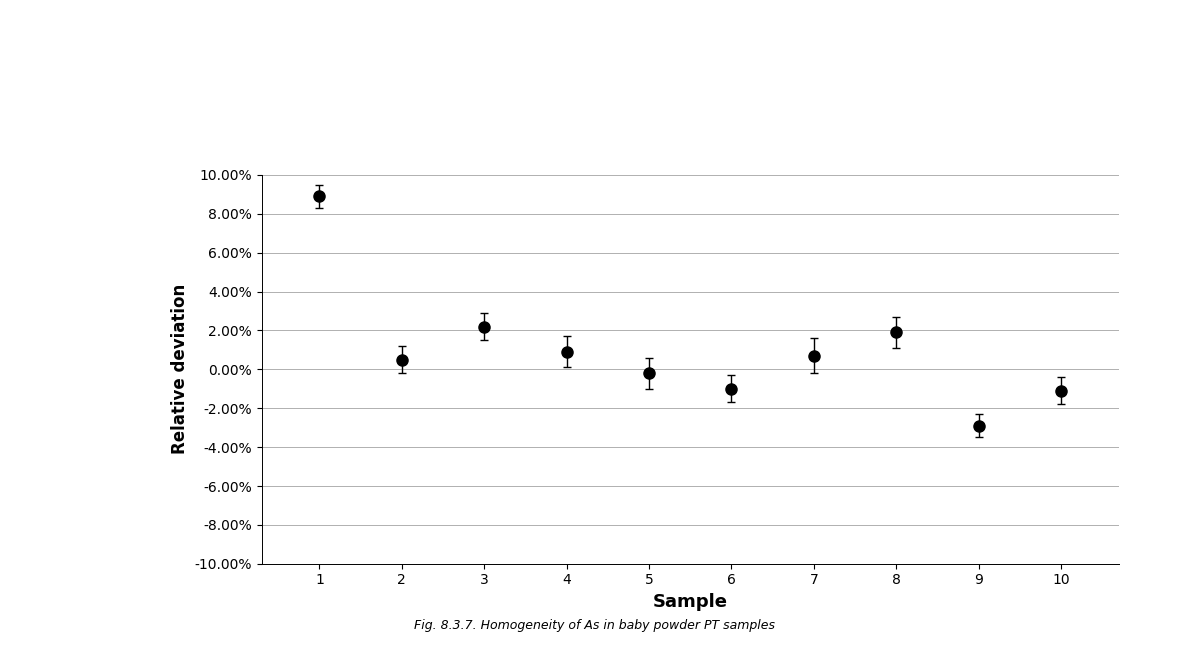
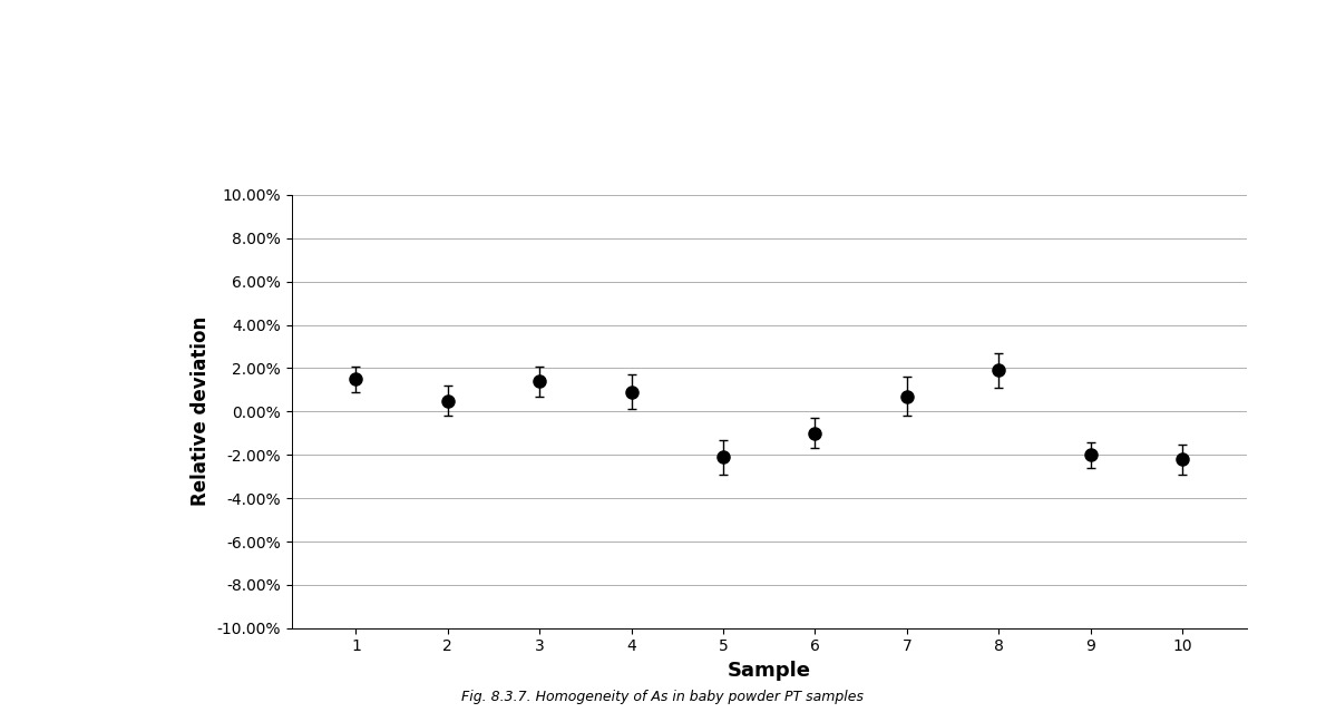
1: 8.9% -> 1.5%
3: 2.2% -> 1.4%
5: -0.2% -> -2.1%
9: -2.9% -> -2.0%
10: -1.1% -> -2.2%
